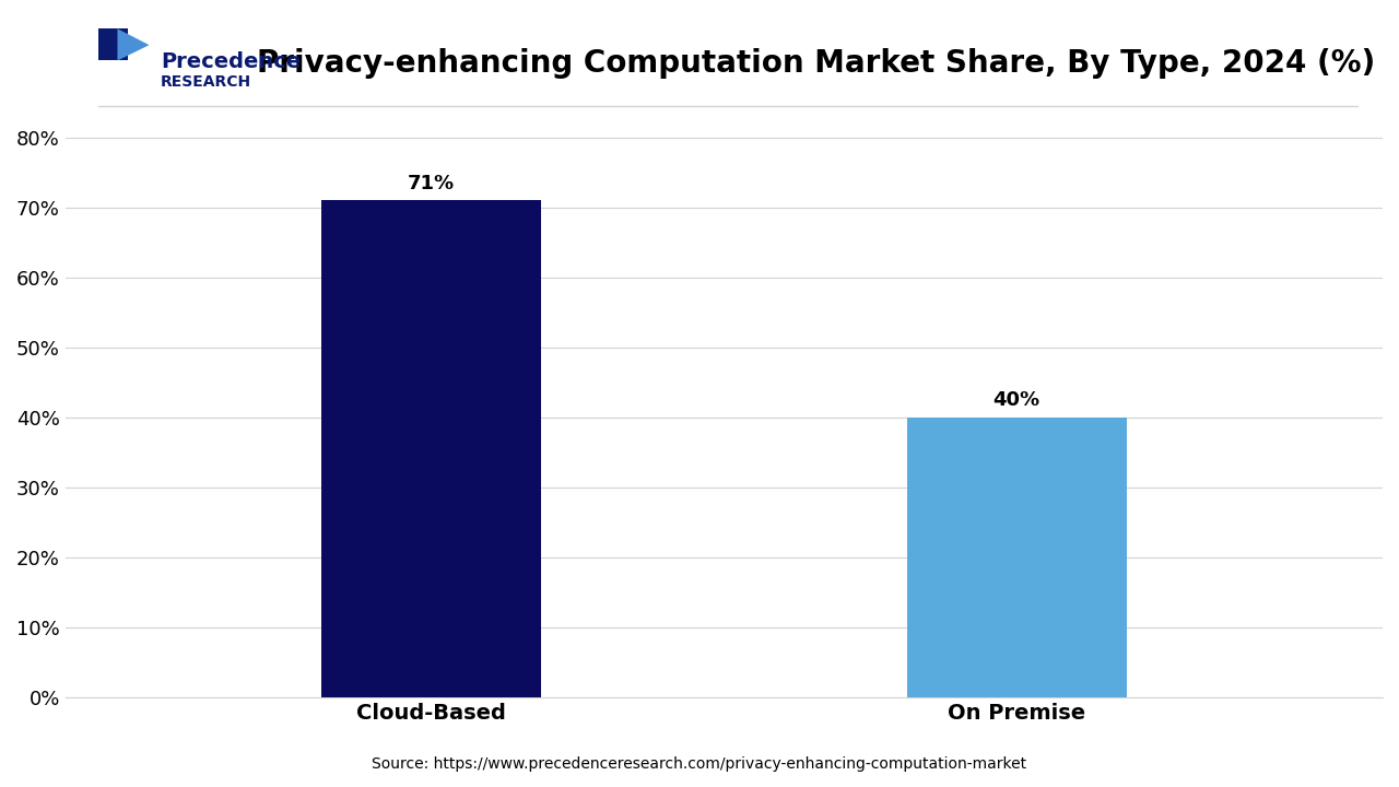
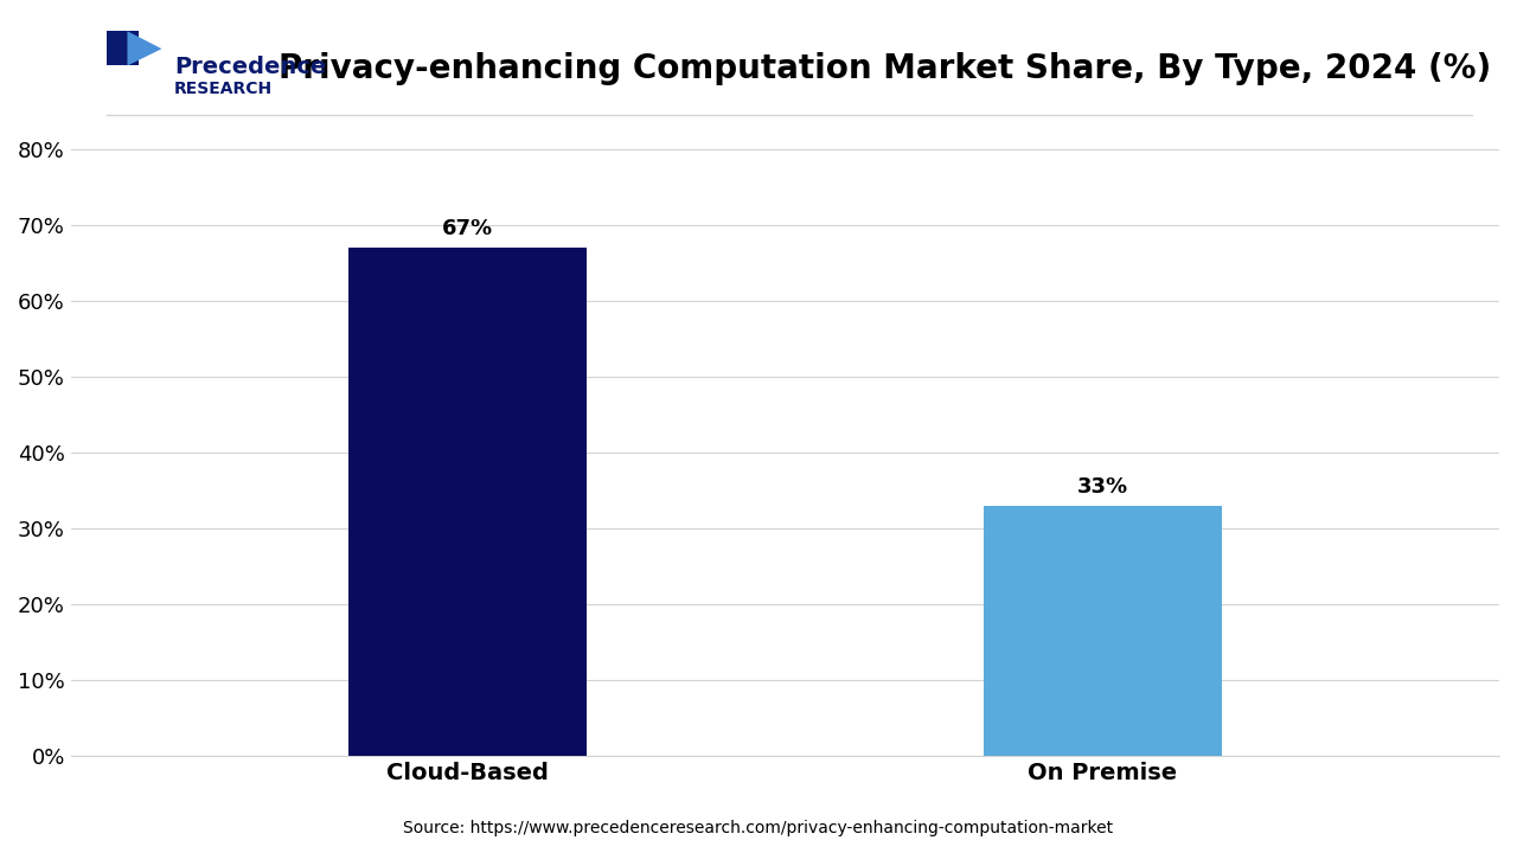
Cloud-Based: 71% -> 67%
On Premise: 40% -> 33%
